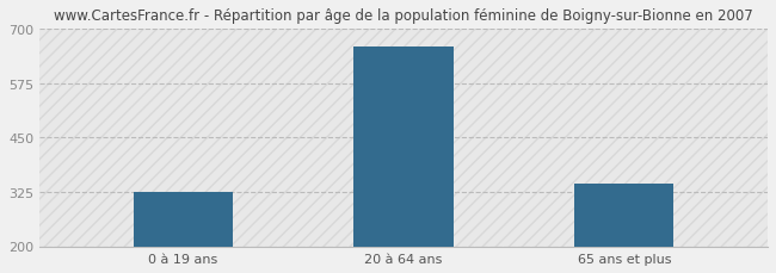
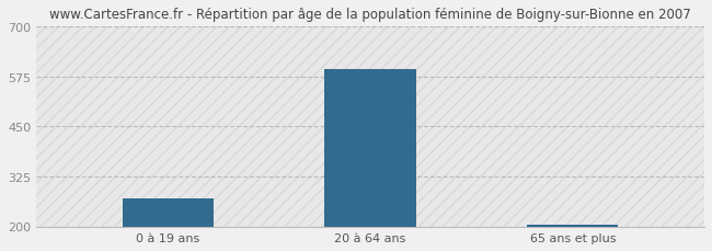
0 à 19 ans: 325 -> 270
20 à 64 ans: 660 -> 593
65 ans et plus: 345 -> 203
